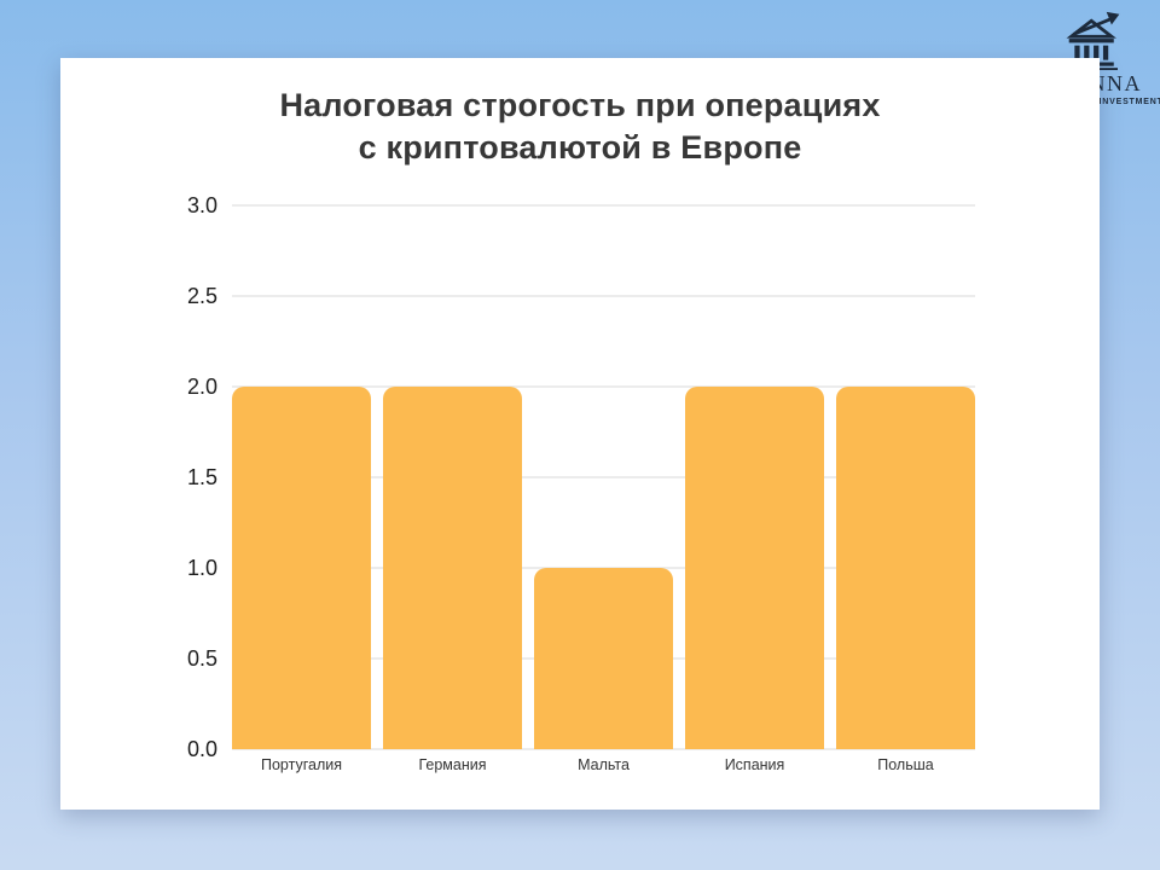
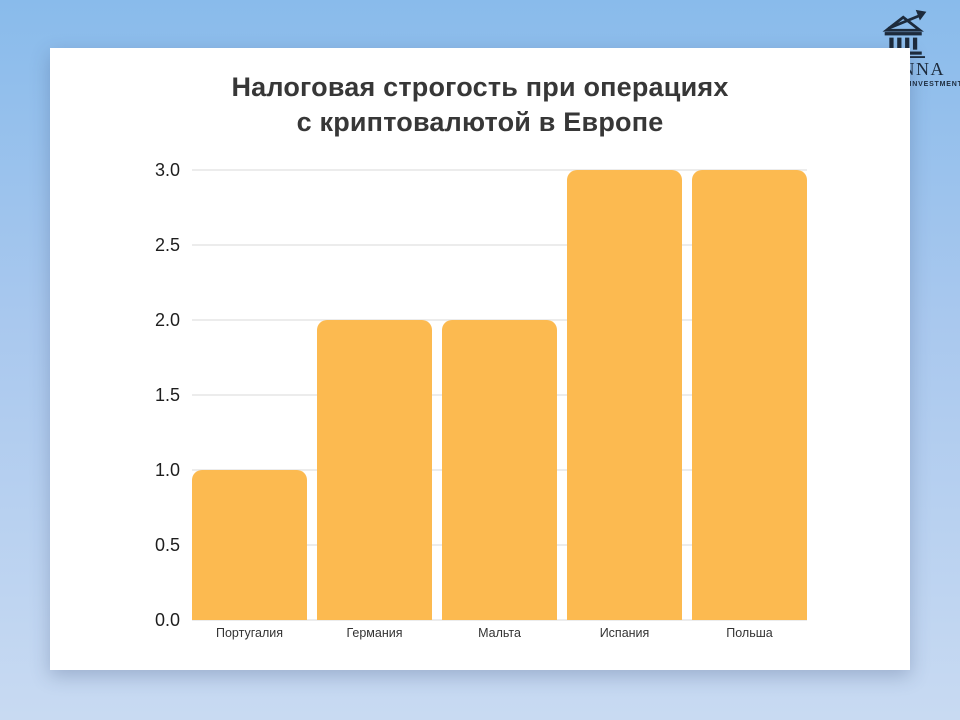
Португалия: 2 -> 1
Мальта: 1 -> 2
Испания: 2 -> 3
Польша: 2 -> 3
